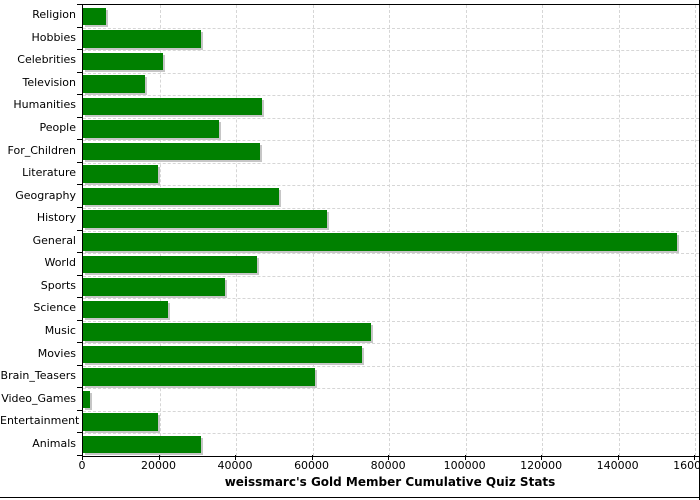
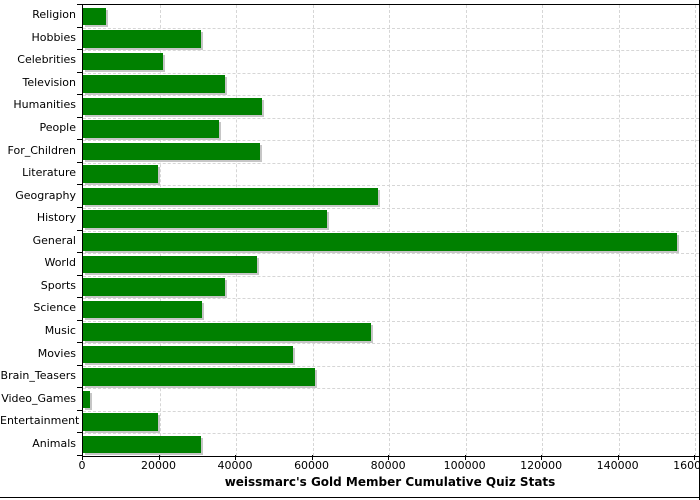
Television: 16000 -> 37000
Geography: 51000 -> 77000
Science: 22000 -> 31000
Movies: 73000 -> 55000
